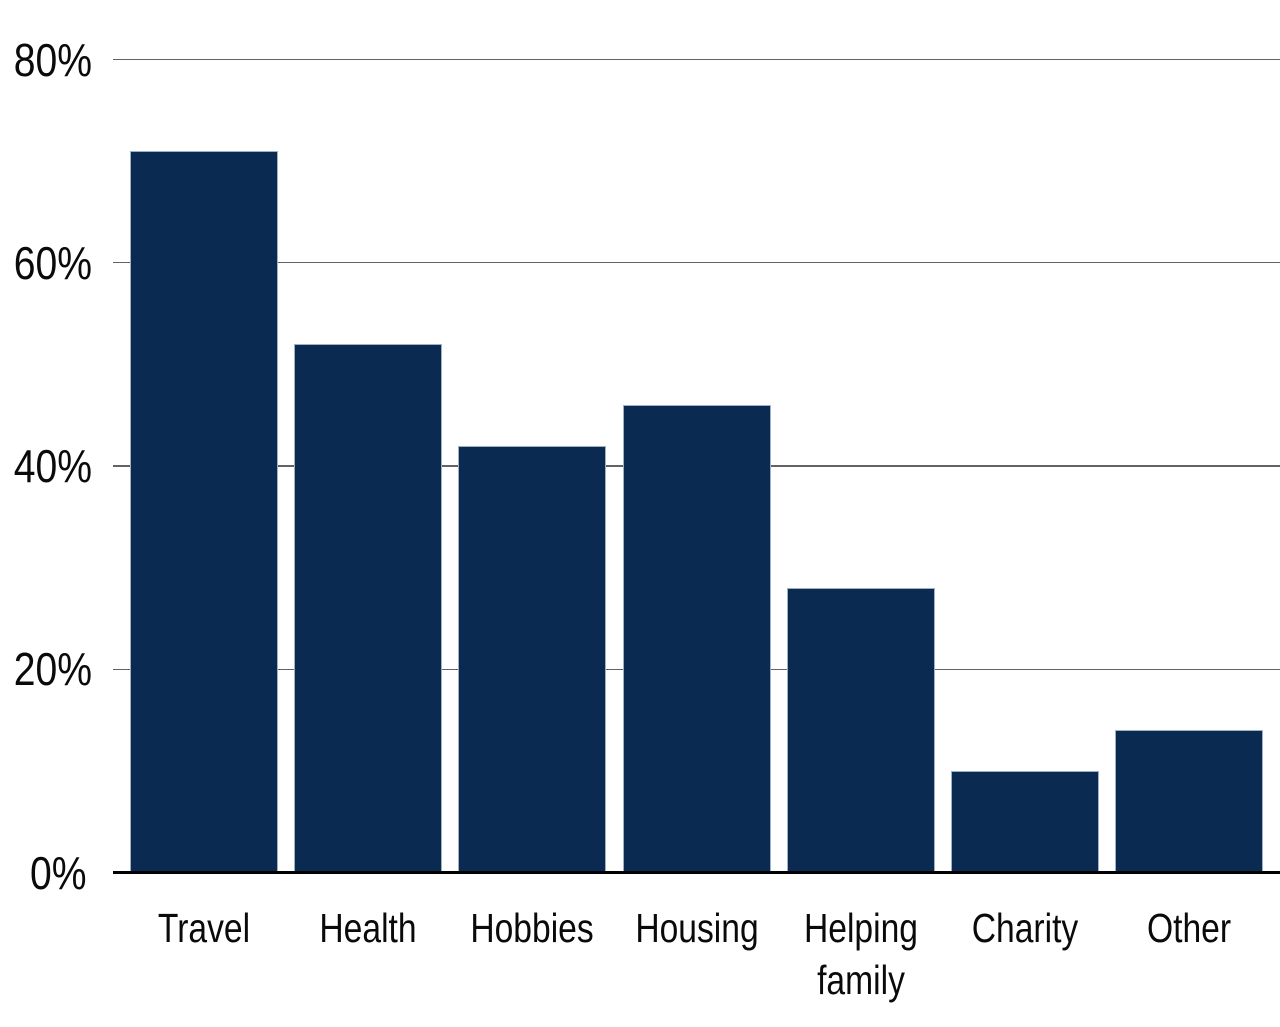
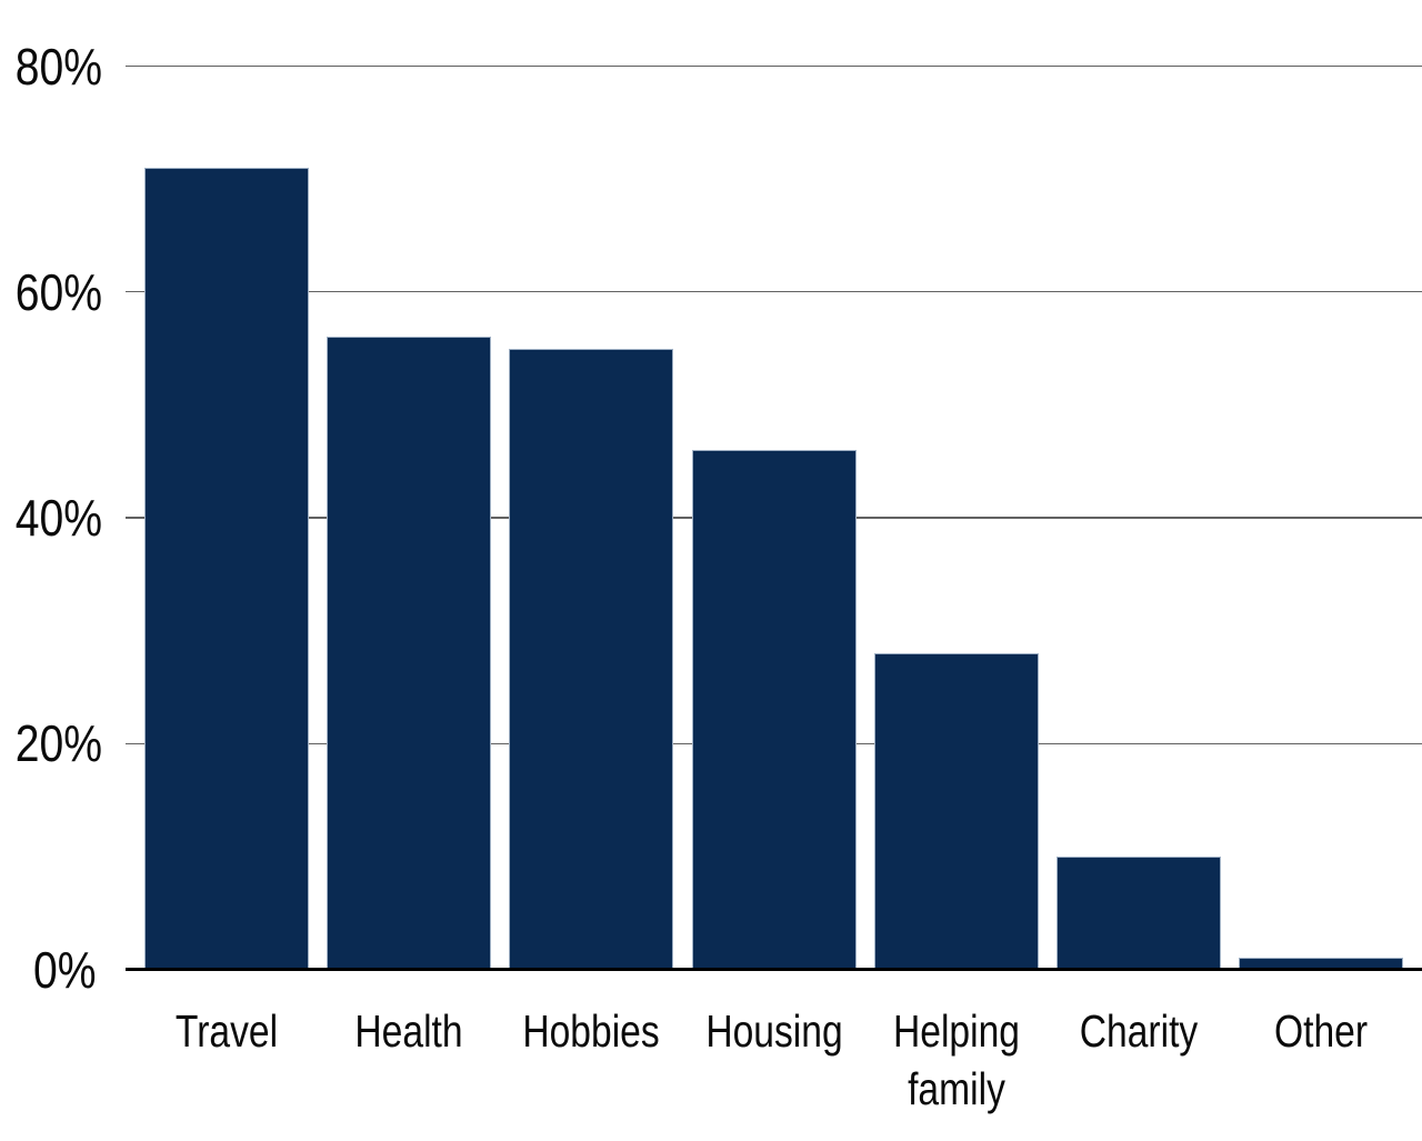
Health: 52% -> 56%
Hobbies: 42% -> 55%
Other: 14% -> 1%
